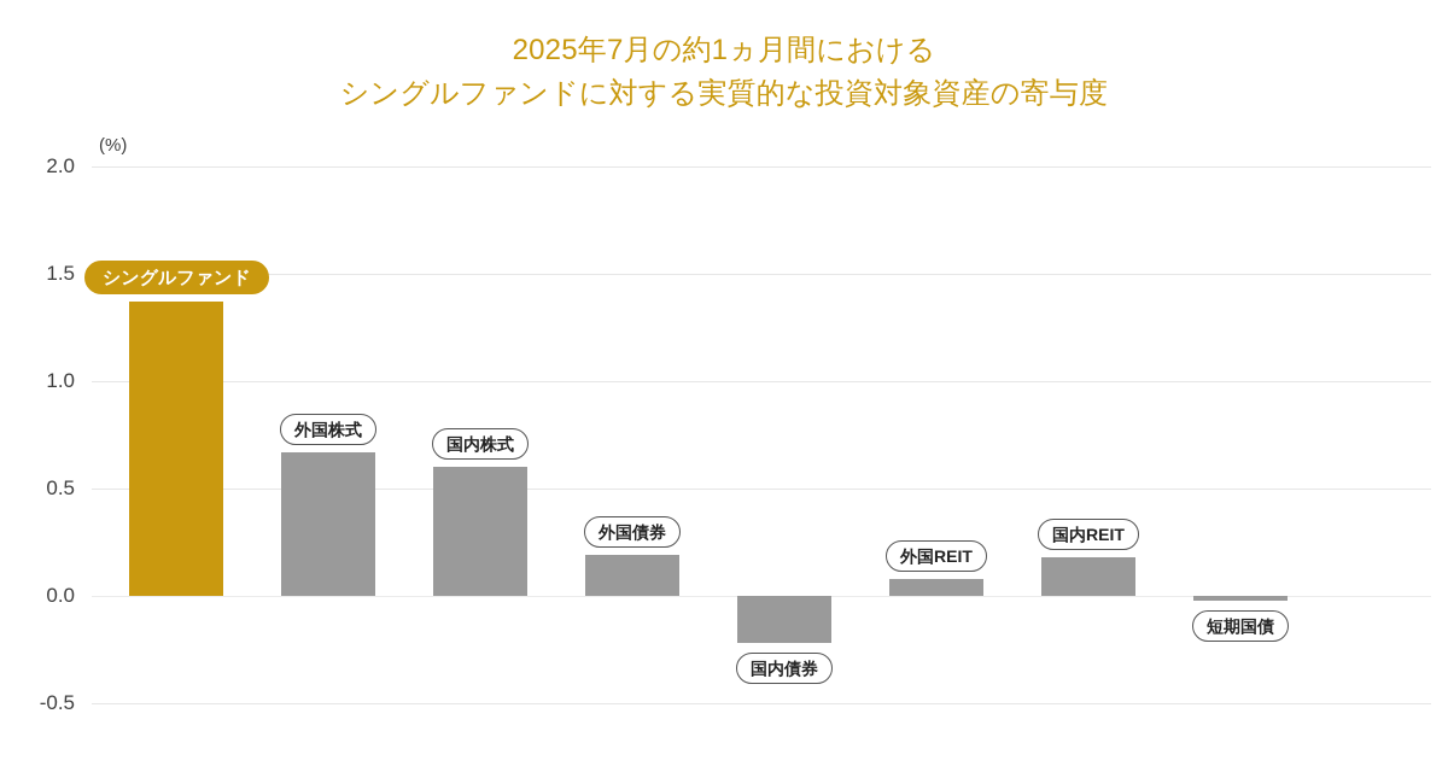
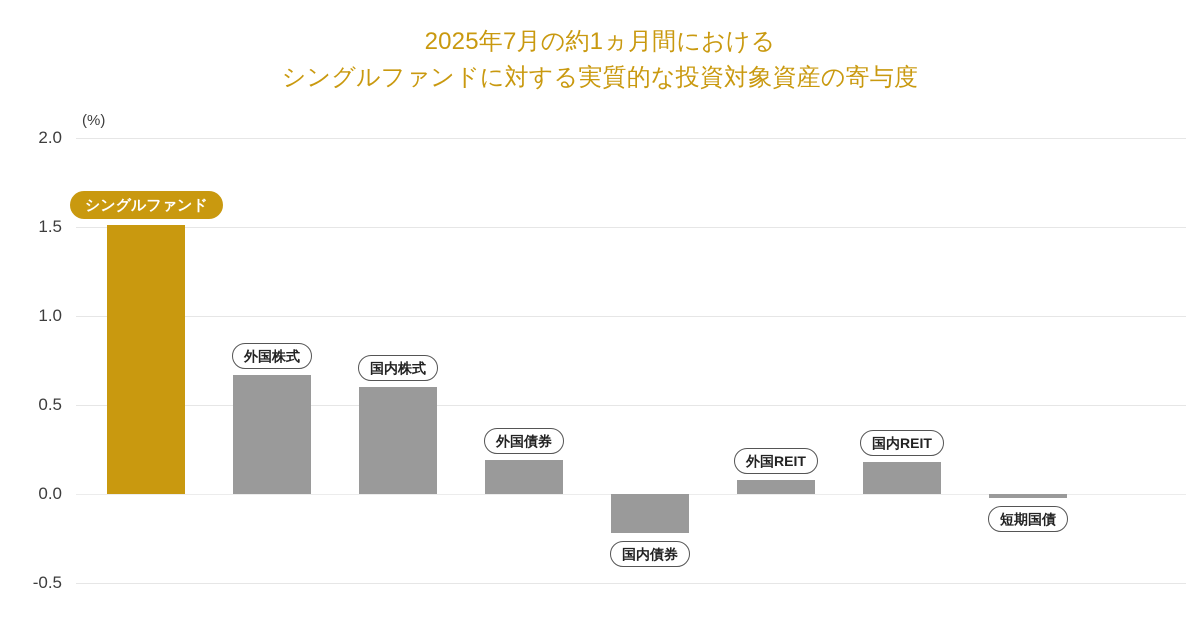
シングルファンド: 1.37 -> 1.51
